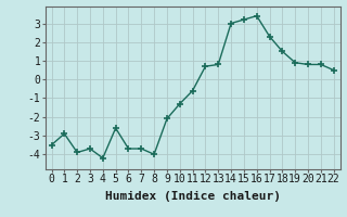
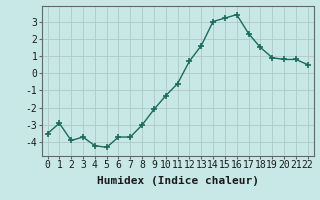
5: -2.6 -> -4.3
8: -4.0 -> -3.0
13: 0.8 -> 1.6
